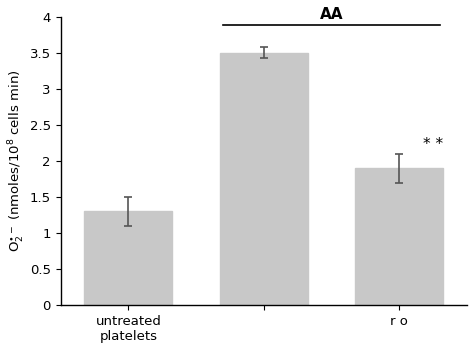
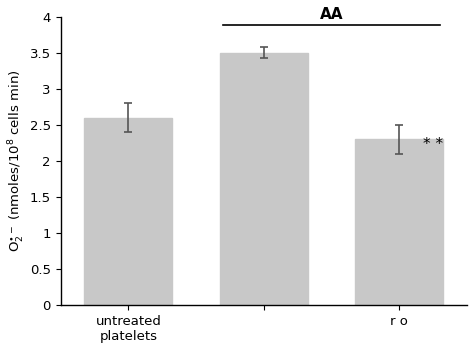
untreated platelets: 1.3 -> 2.6
r o: 1.9 -> 2.3
